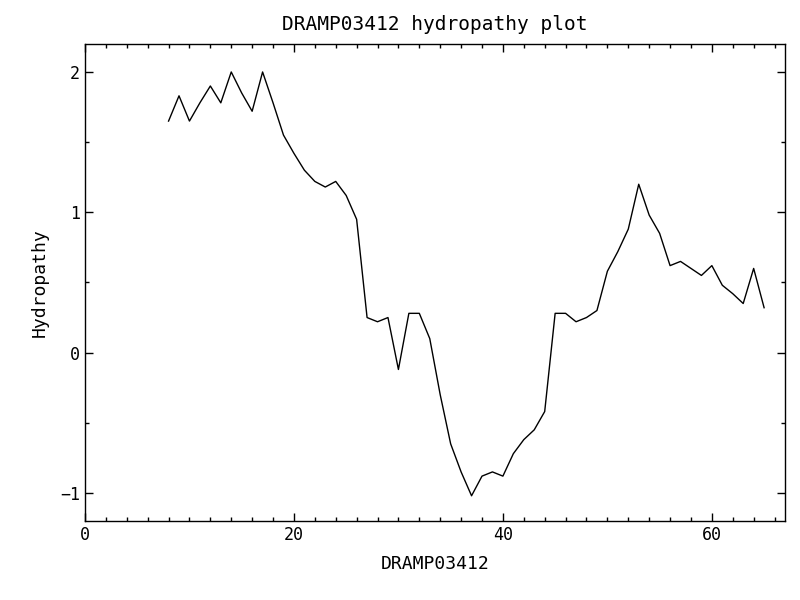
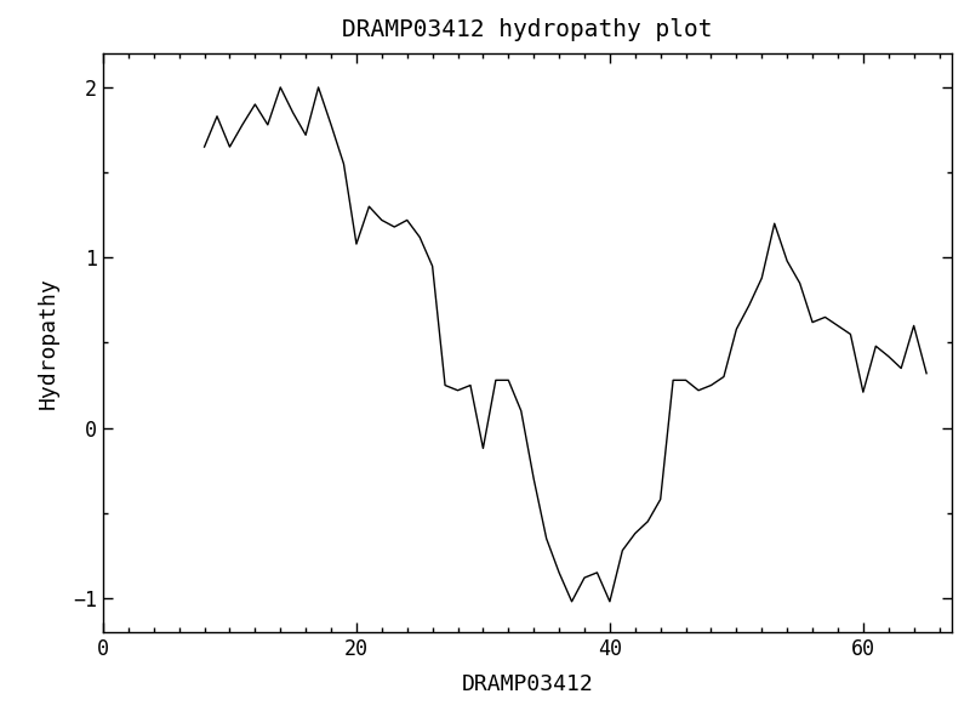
20: 1.42 -> 1.08
40: -0.88 -> -1.02
60: 0.62 -> 0.21
